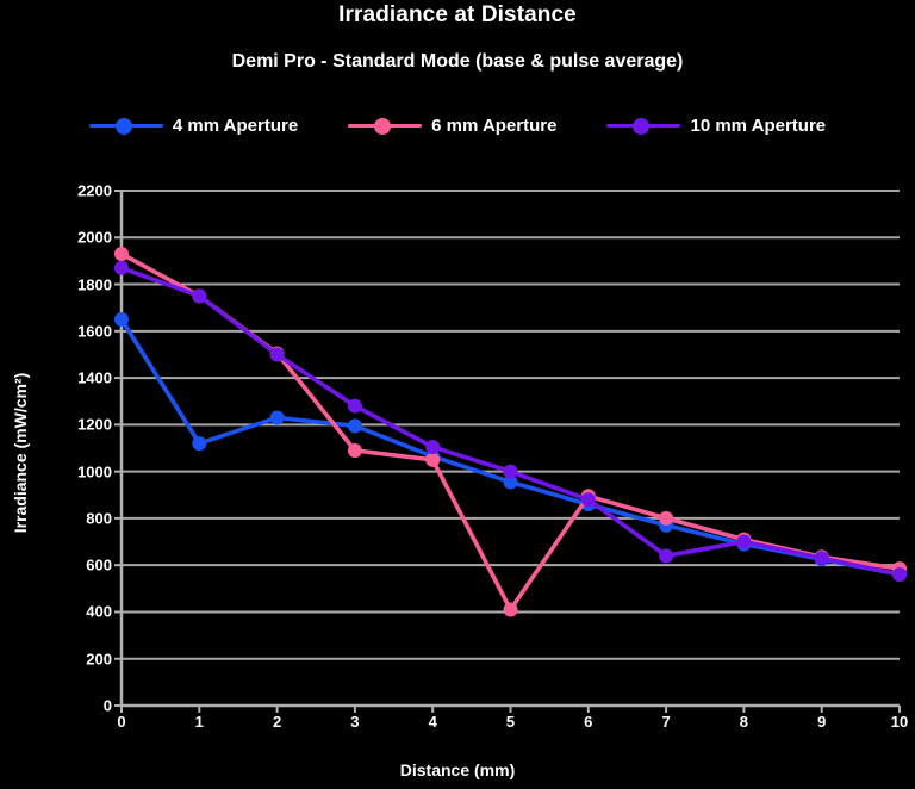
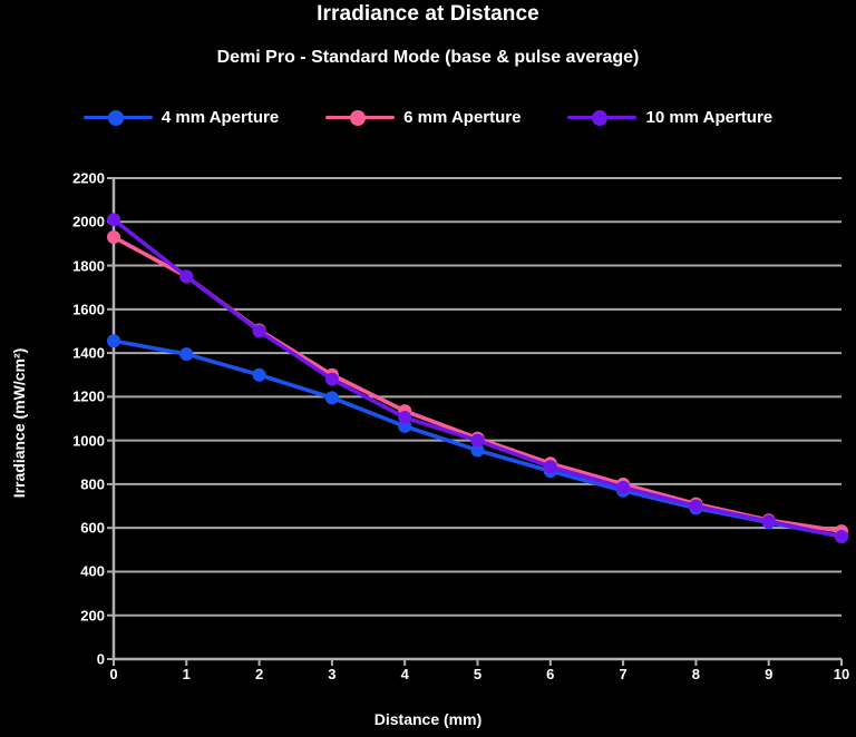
4 mm Aperture/0: 1650 -> 1460
10 mm Aperture/0: 1870 -> 2010
4 mm Aperture/1: 1120 -> 1400
4 mm Aperture/2: 1230 -> 1300
6 mm Aperture/3: 1090 -> 1300
6 mm Aperture/4: 1050 -> 1140
6 mm Aperture/5: 410 -> 1010
10 mm Aperture/7: 640 -> 780
